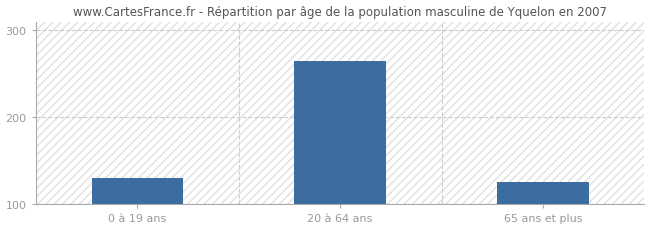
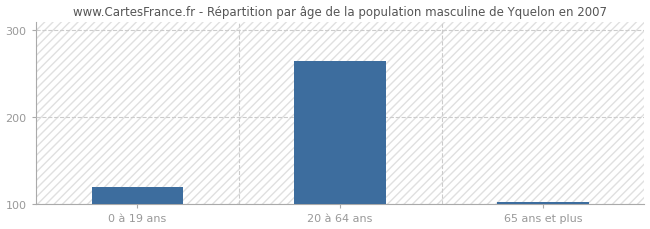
0 à 19 ans: 130 -> 120
65 ans et plus: 126 -> 103
